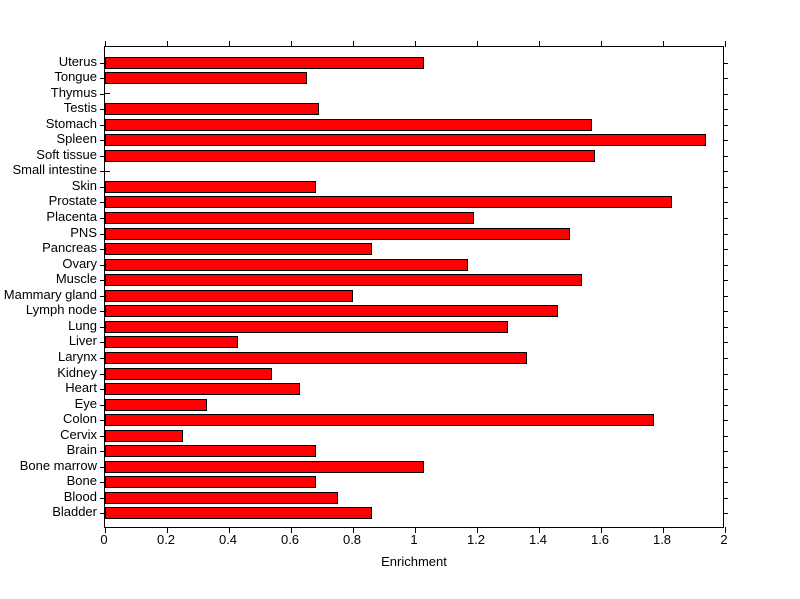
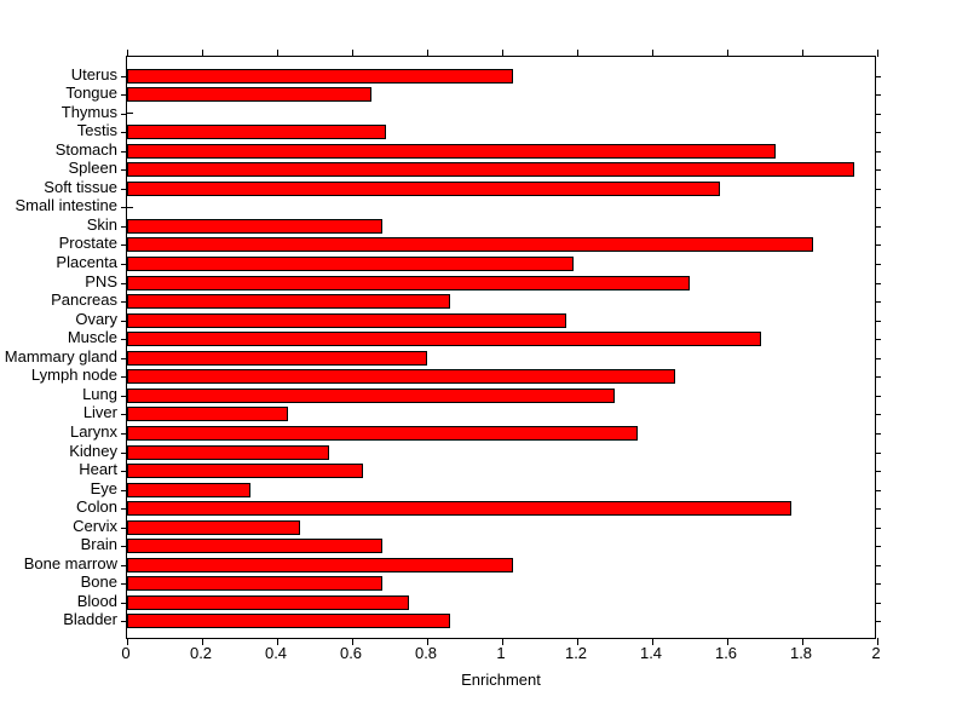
Stomach: 1.57 -> 1.73
Muscle: 1.54 -> 1.69
Cervix: 0.25 -> 0.46
